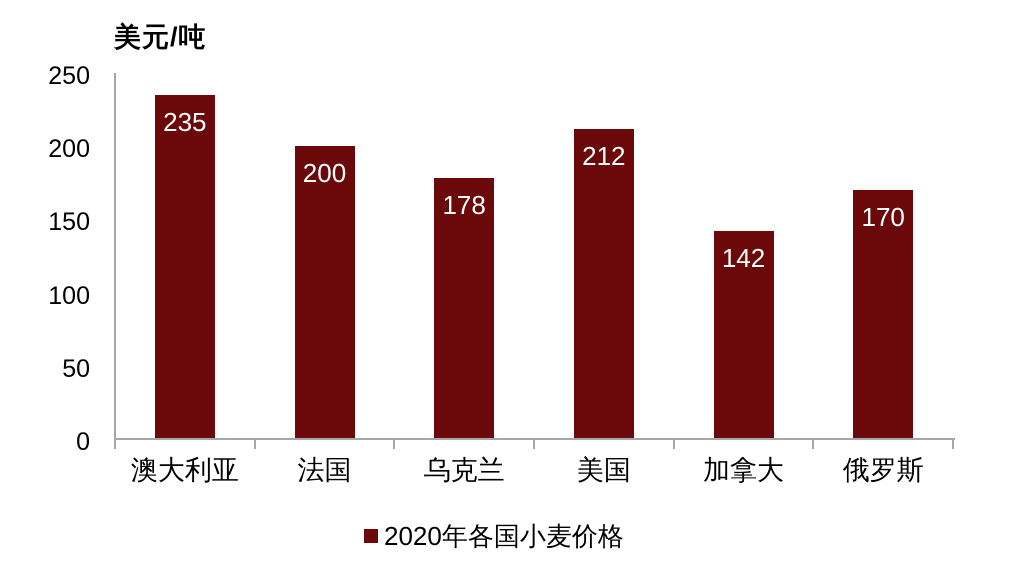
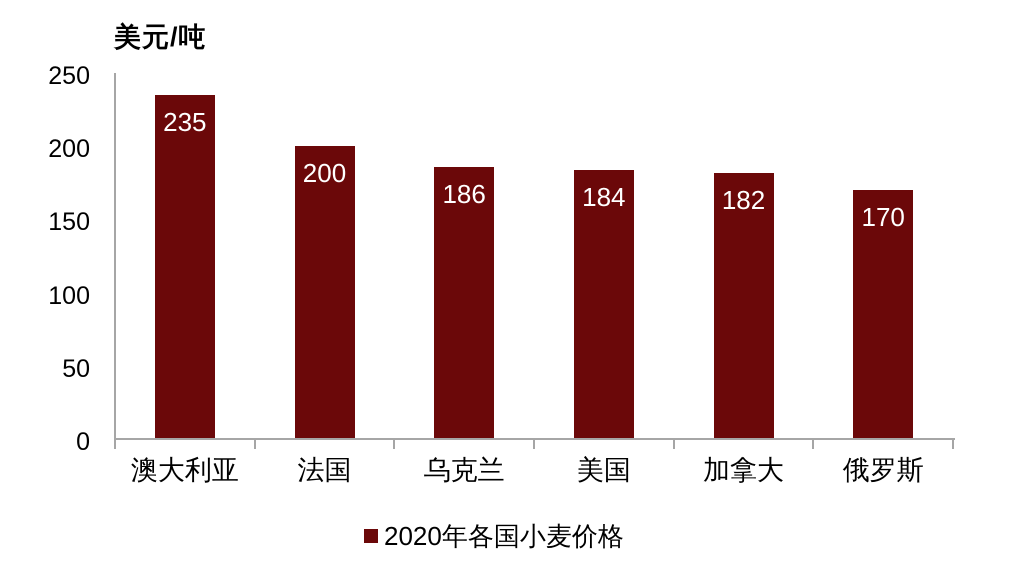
乌克兰: 178 -> 186
美国: 212 -> 184
加拿大: 142 -> 182
